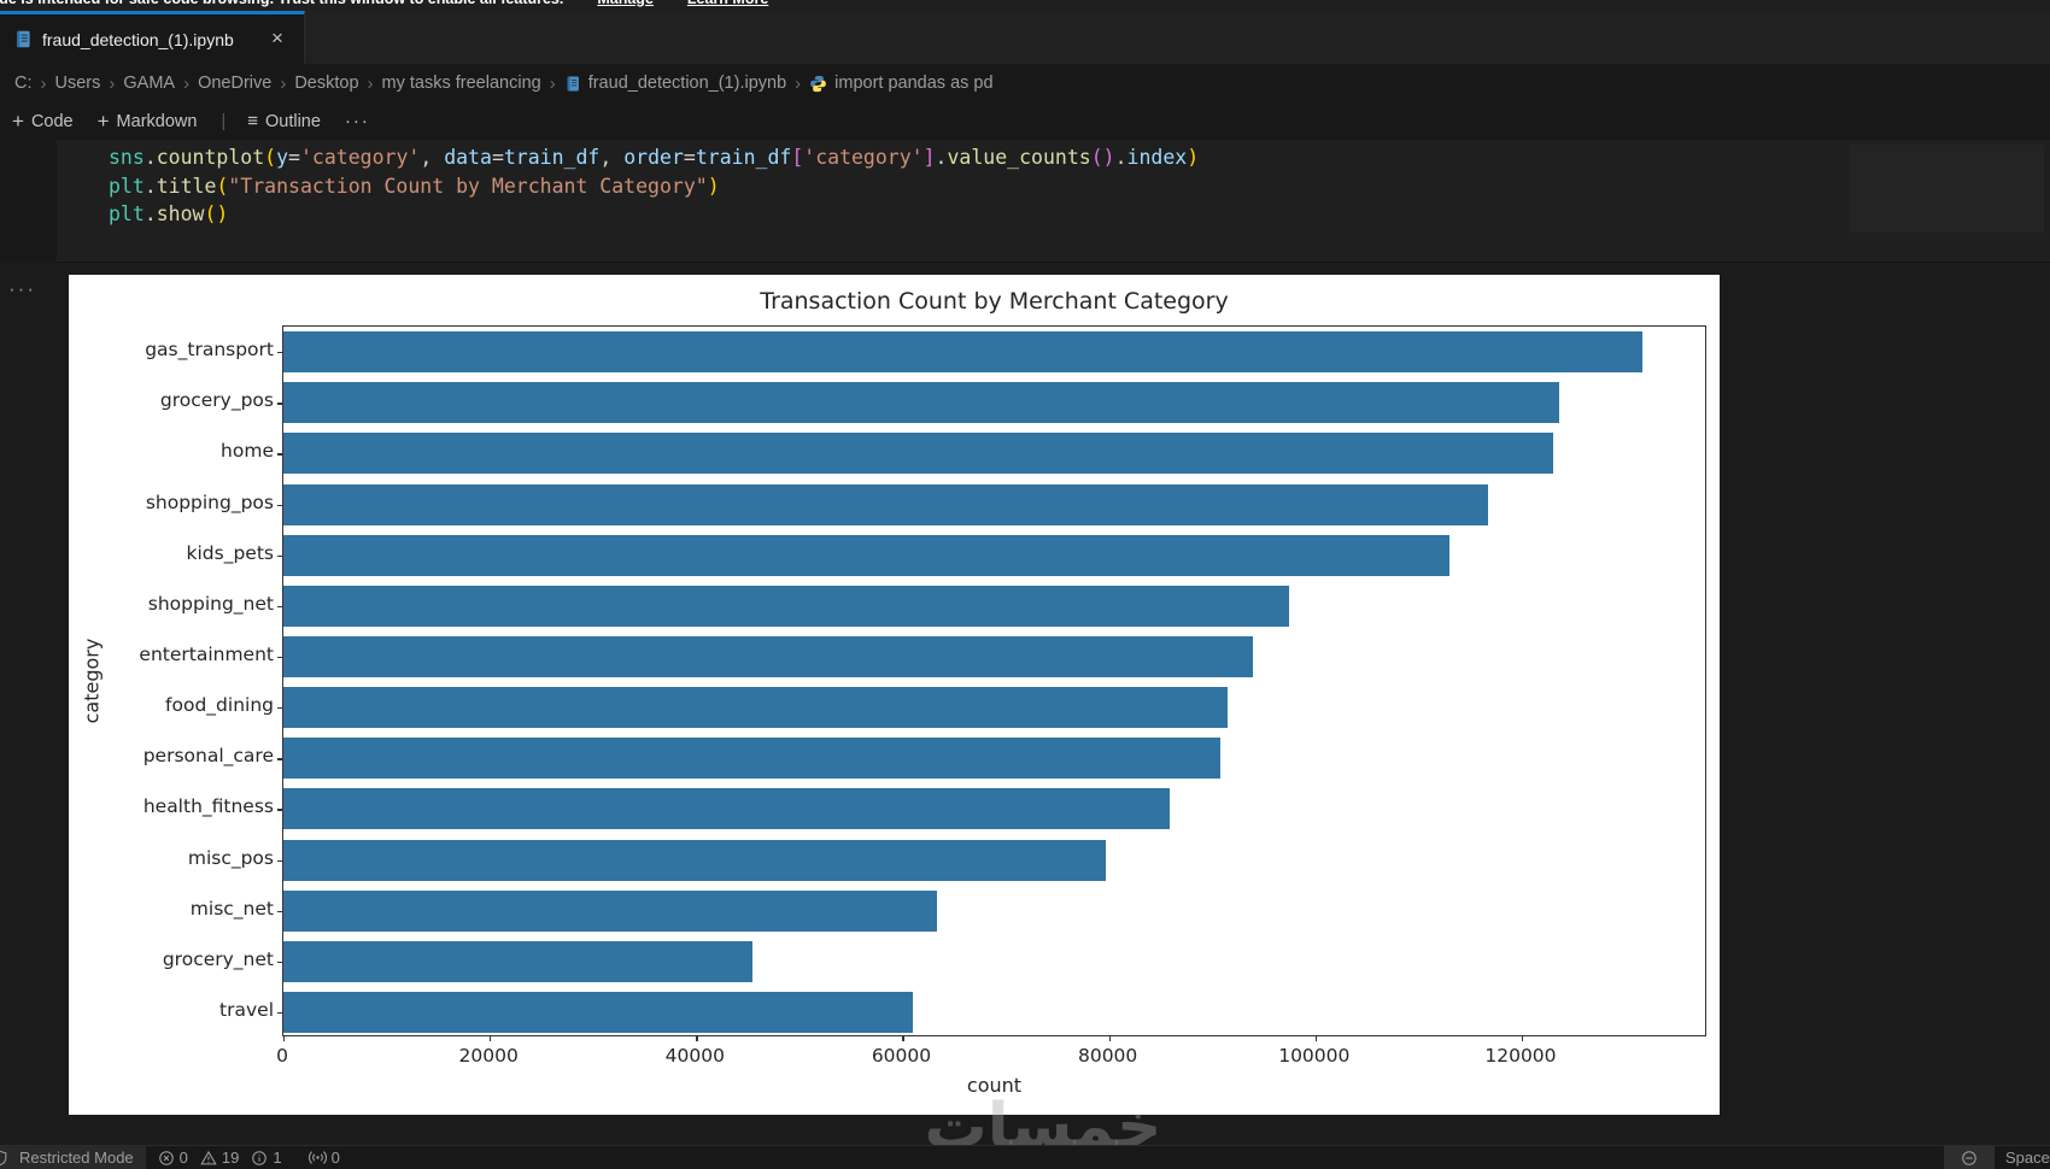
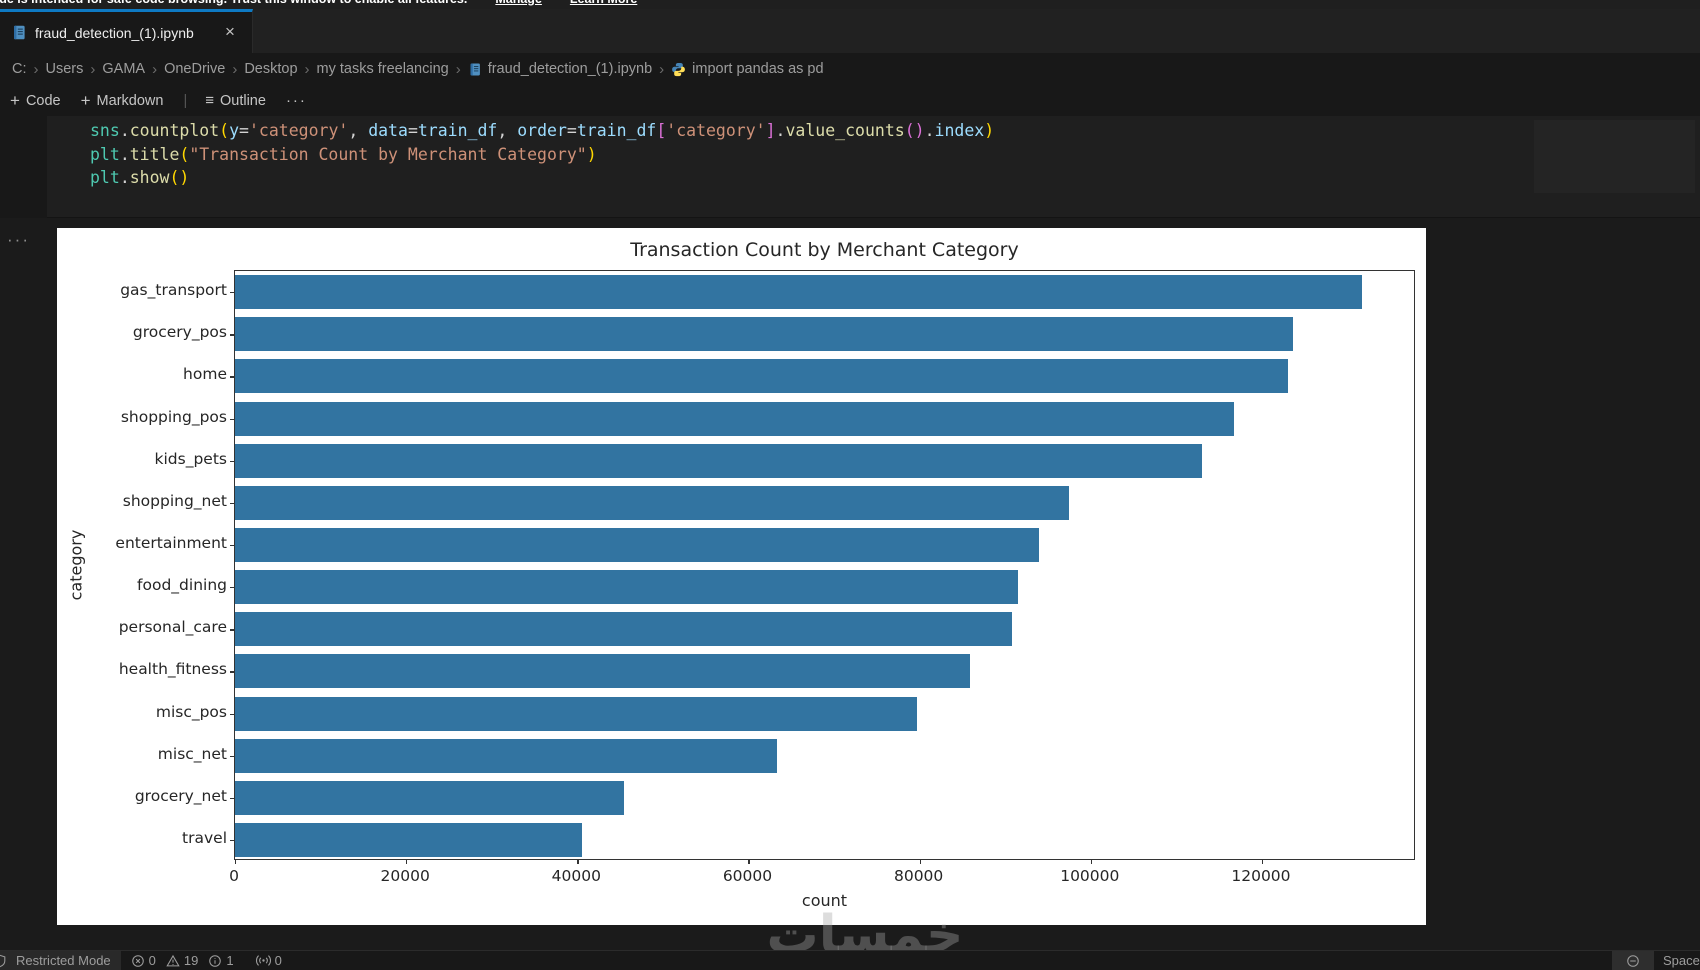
travel: 61000 -> 40000
